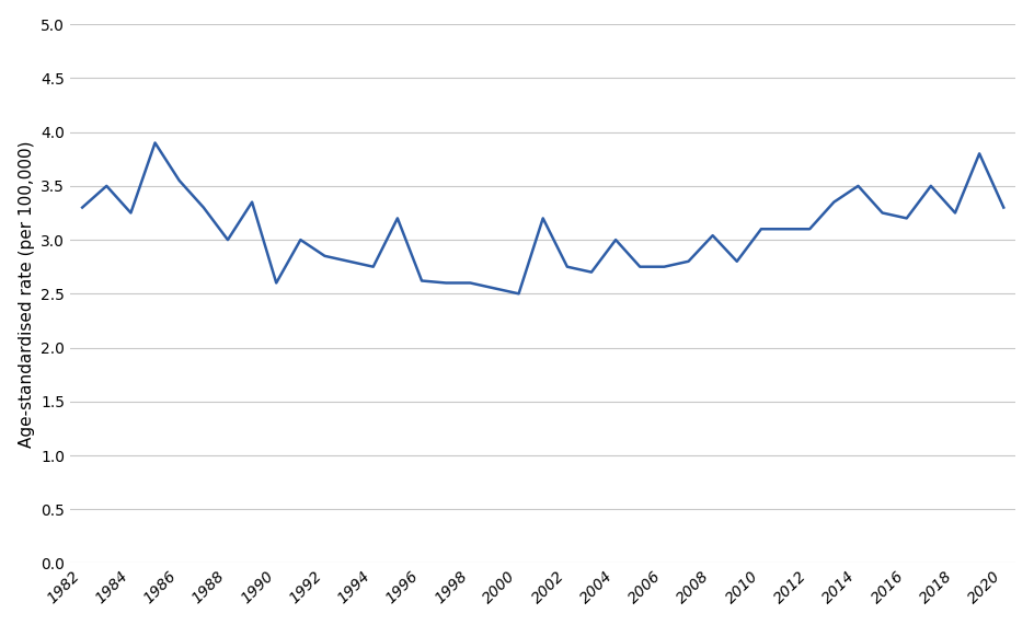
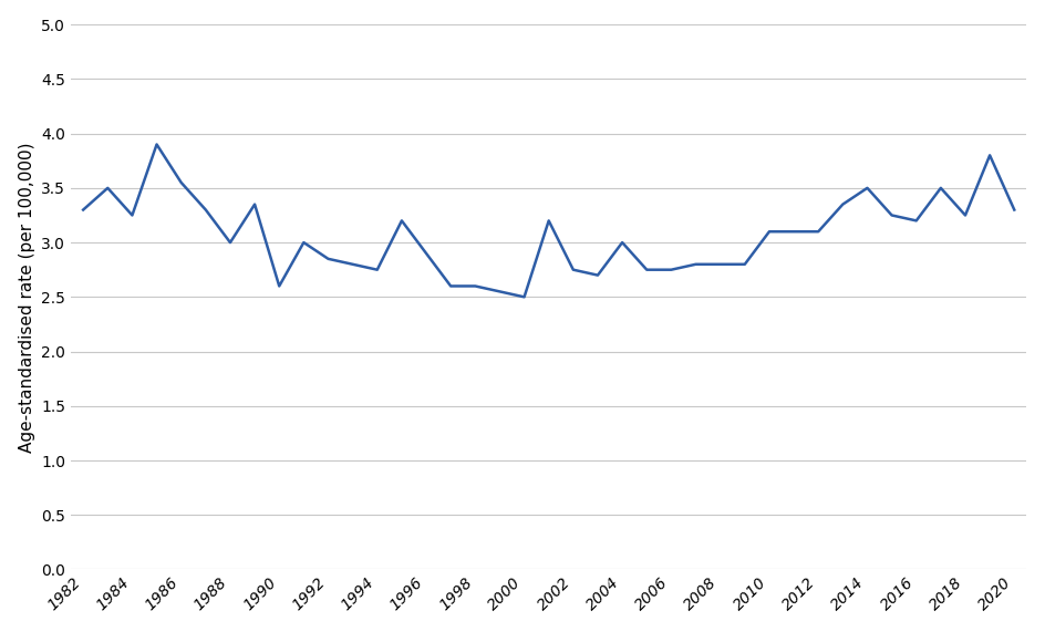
1996: 2.62 -> 2.90
2008: 3.04 -> 2.80
